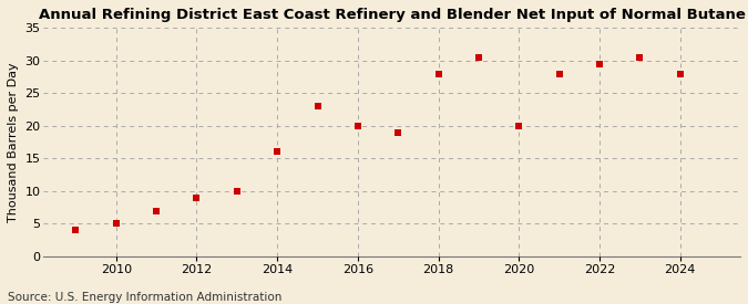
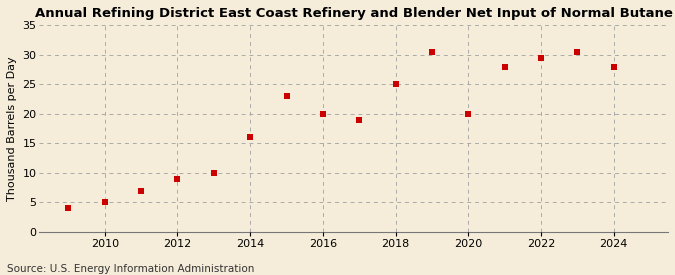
2018: 28.0 -> 25.0
